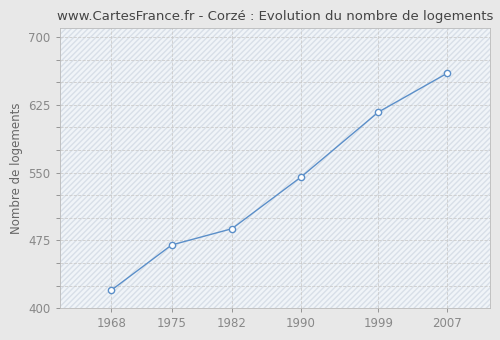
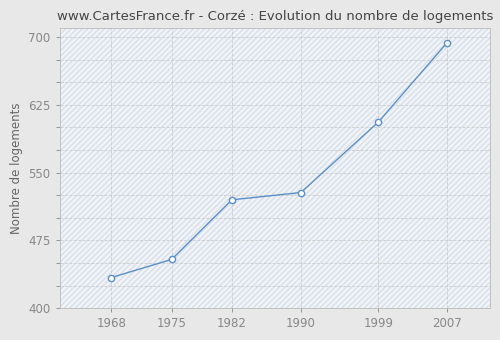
1968: 420 -> 434
1975: 470 -> 454
1982: 488 -> 520
1990: 545 -> 528
1999: 617 -> 606
2007: 660 -> 694
